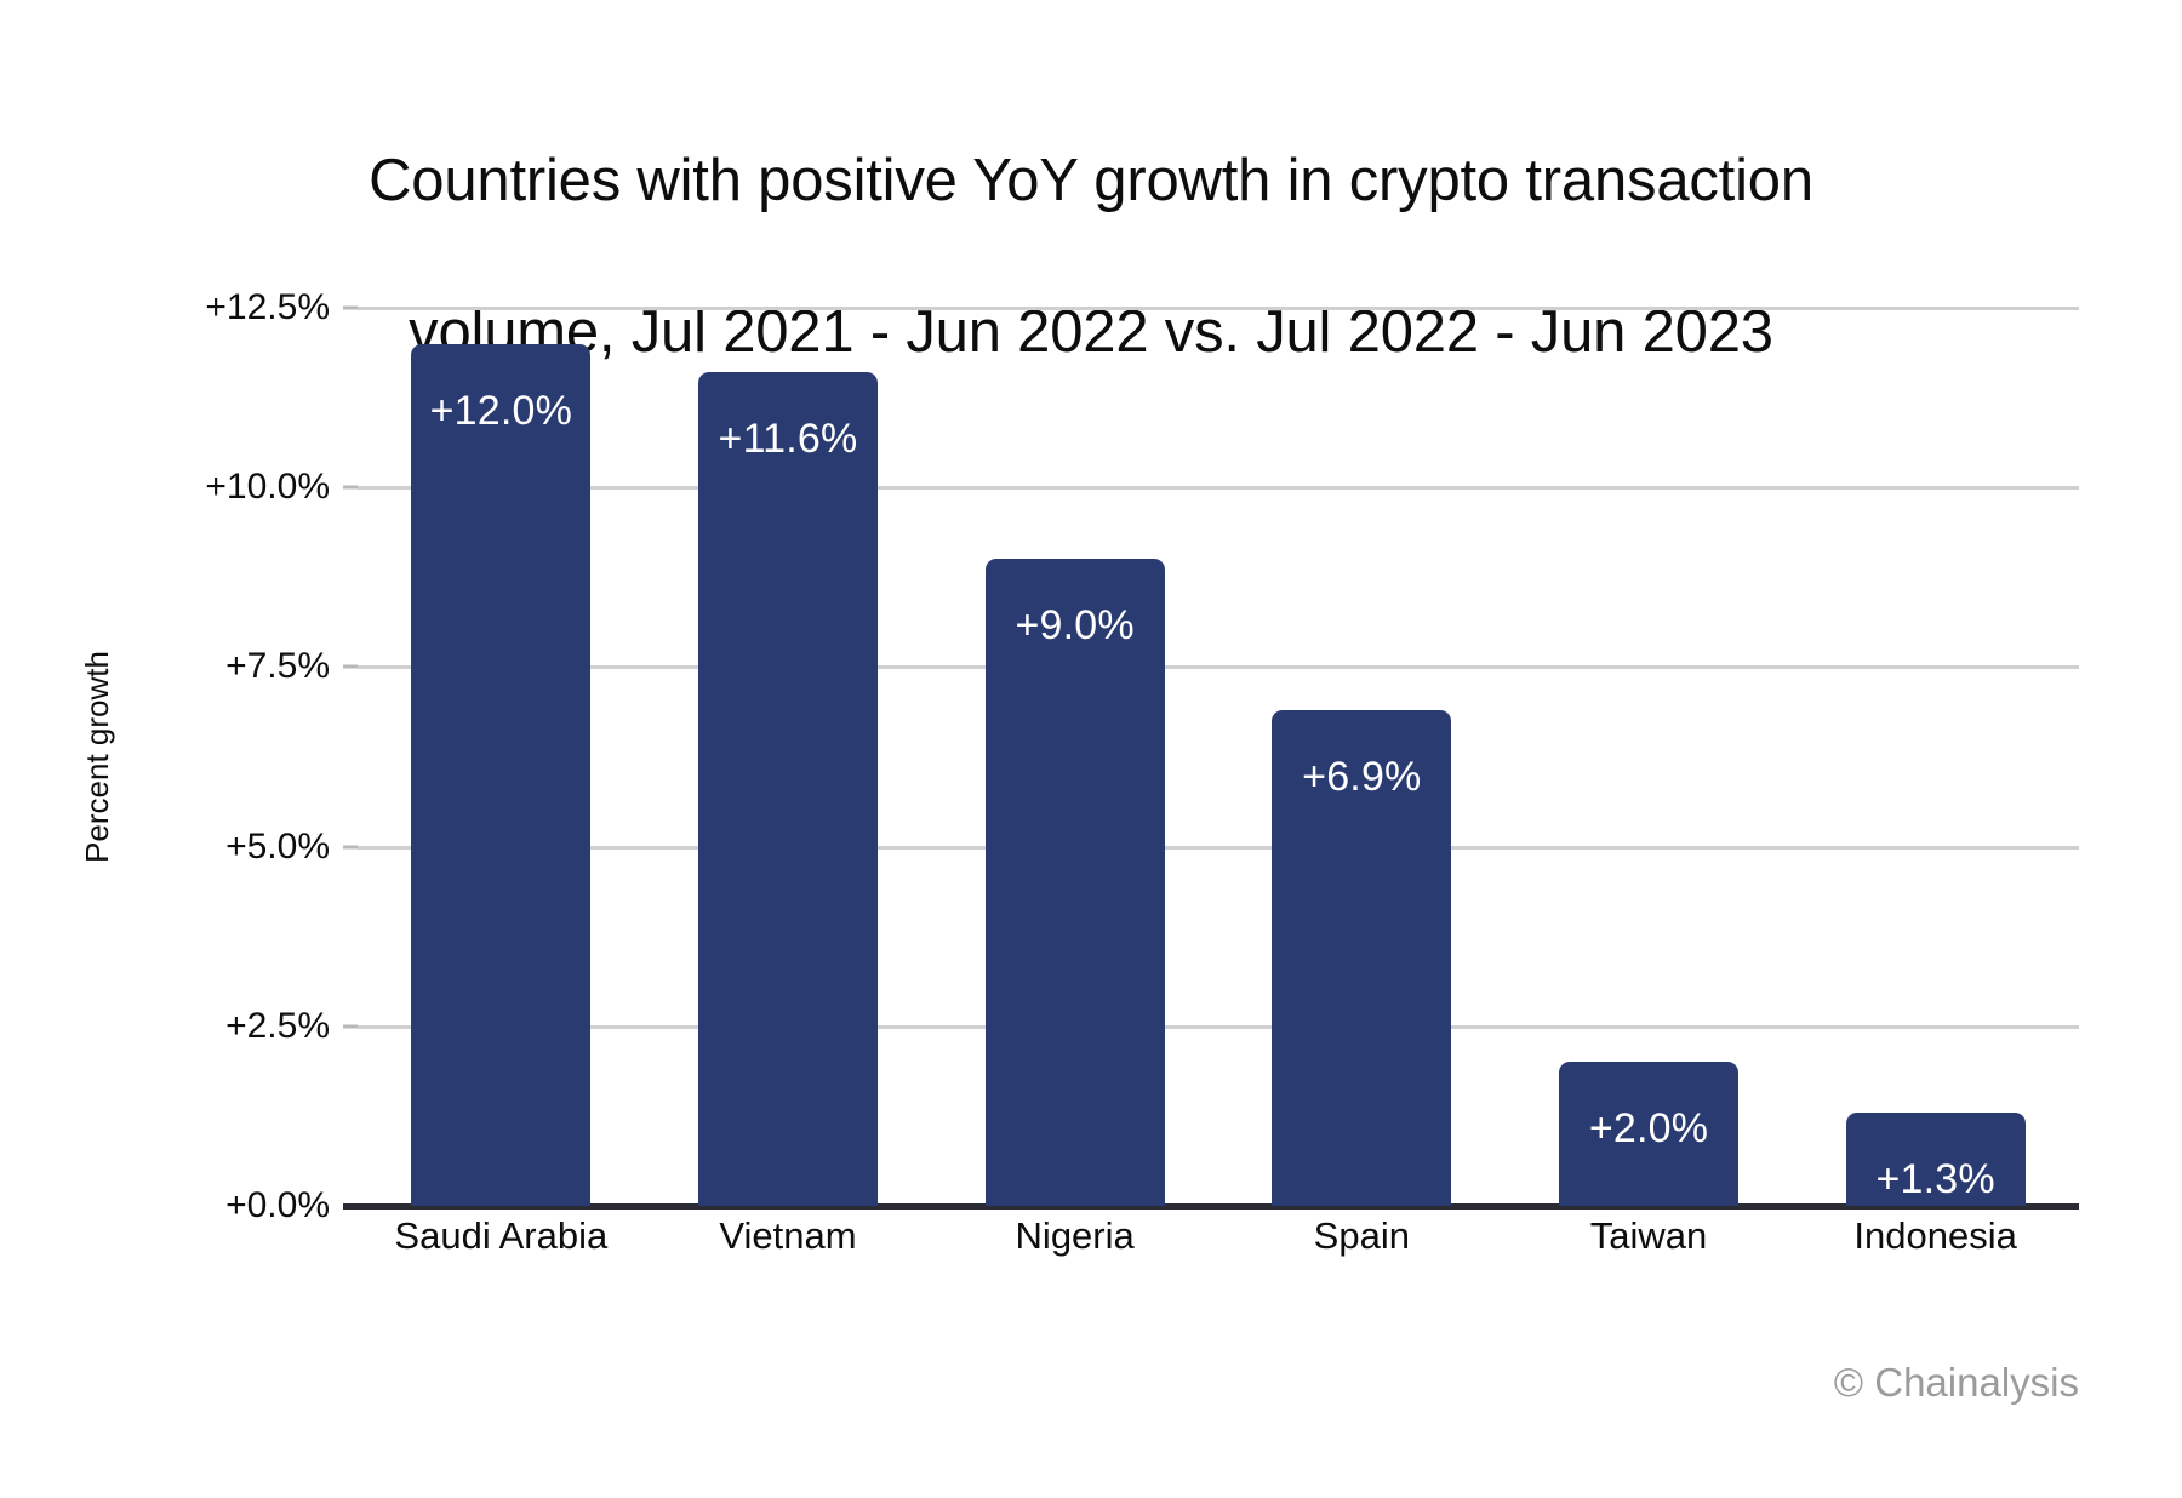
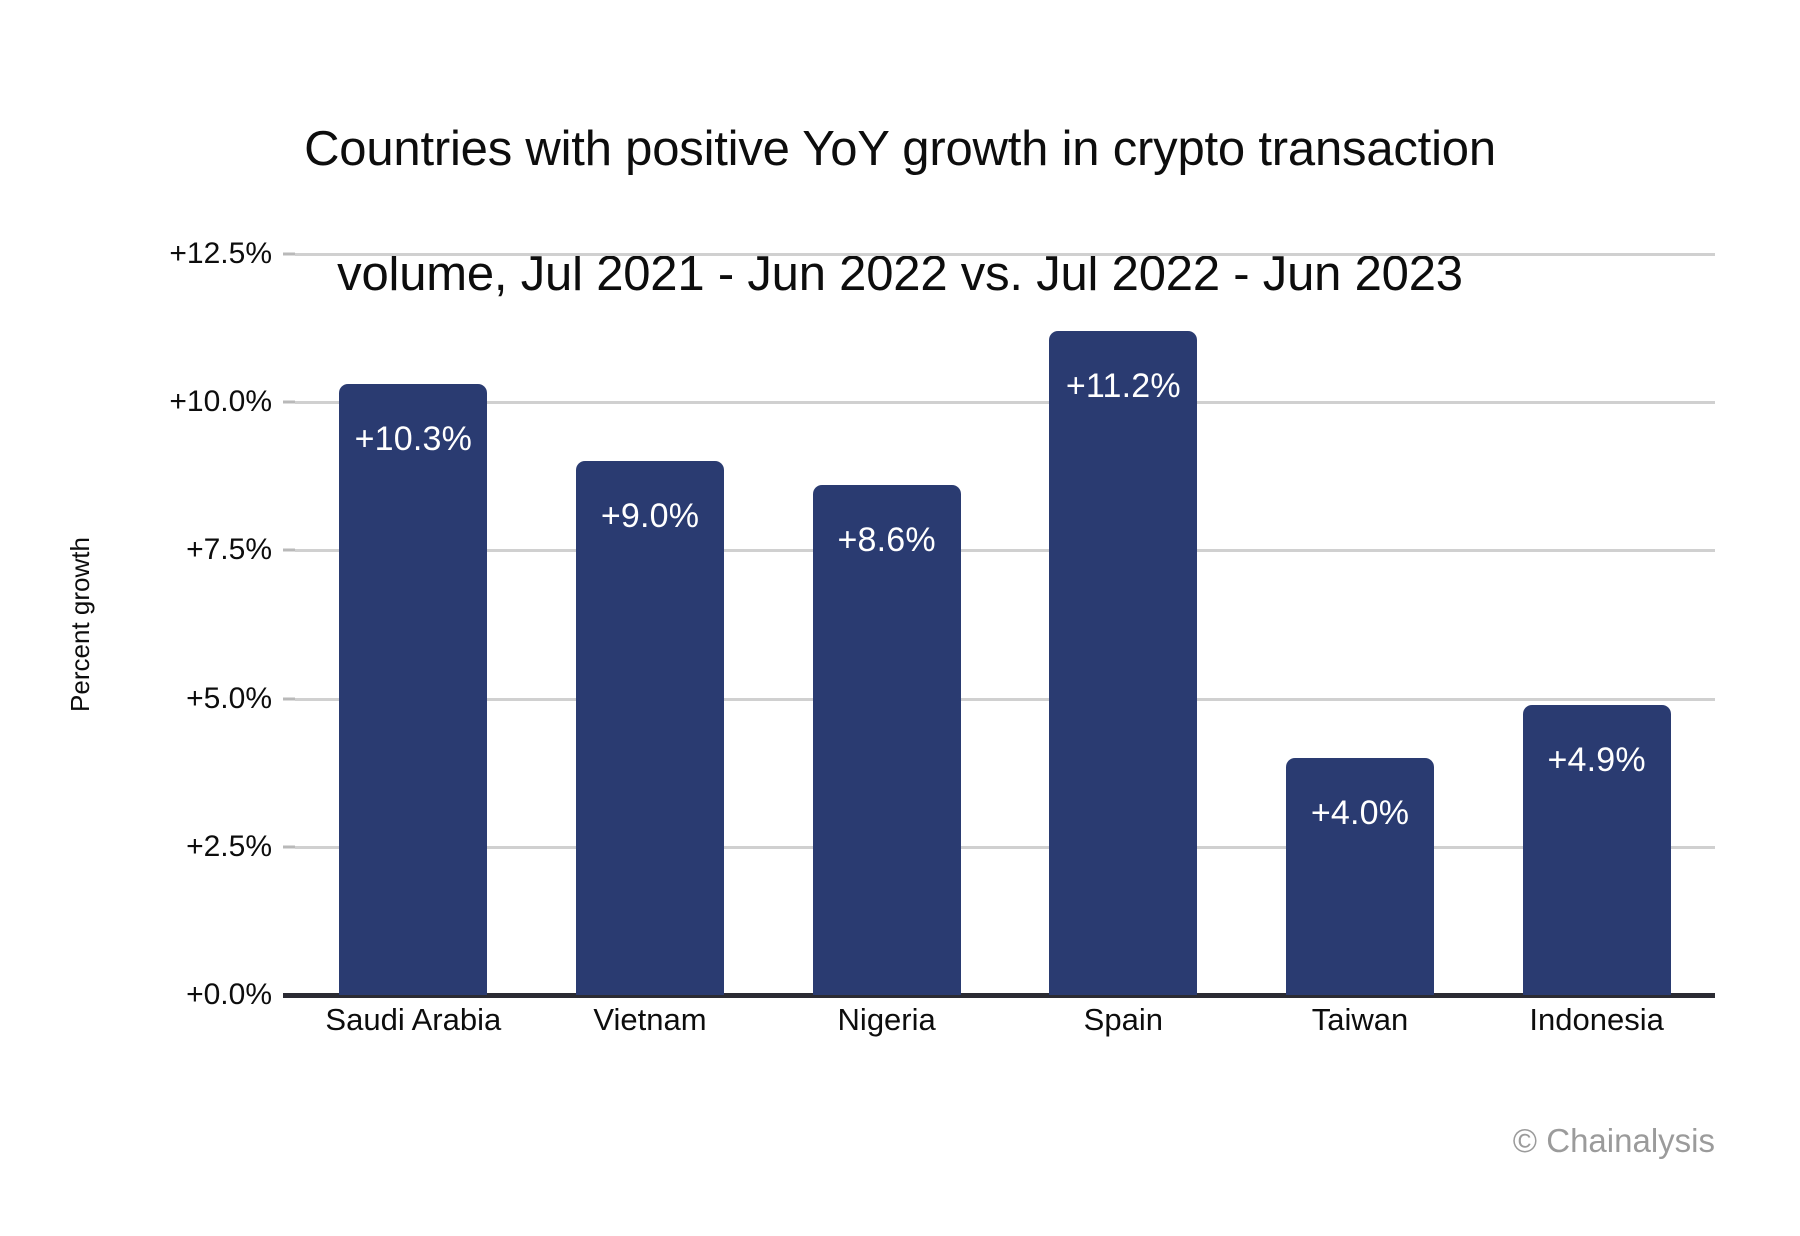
Saudi Arabia: +12.0% -> +10.3%
Vietnam: +11.6% -> +9.0%
Nigeria: +9.0% -> +8.6%
Spain: +6.9% -> +11.2%
Taiwan: +2.0% -> +4.0%
Indonesia: +1.3% -> +4.9%
